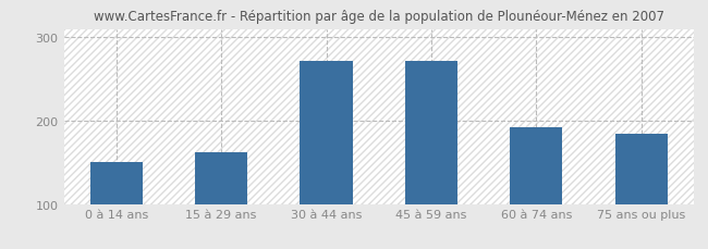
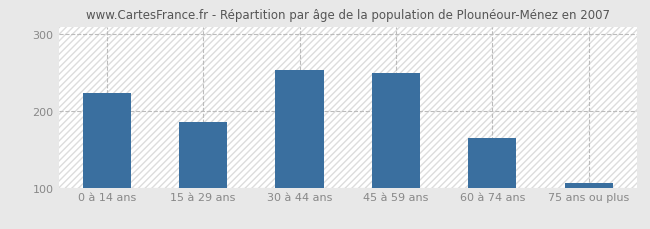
0 à 14 ans: 150 -> 223
15 à 29 ans: 162 -> 186
30 à 44 ans: 272 -> 253
45 à 59 ans: 272 -> 249
60 à 74 ans: 192 -> 165
75 ans ou plus: 184 -> 106
